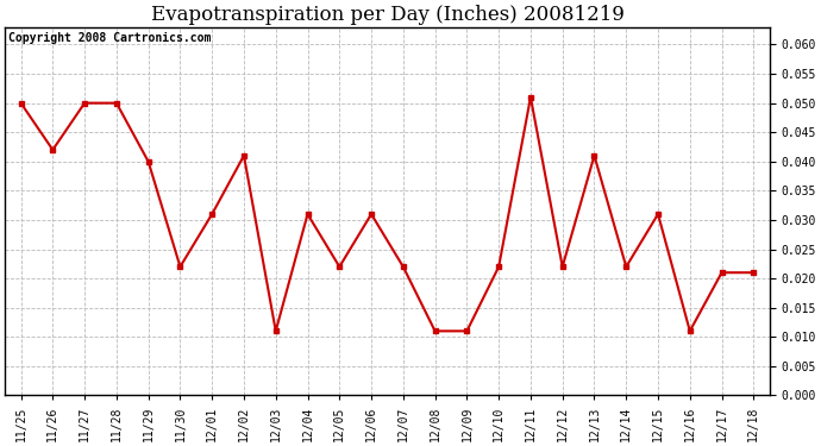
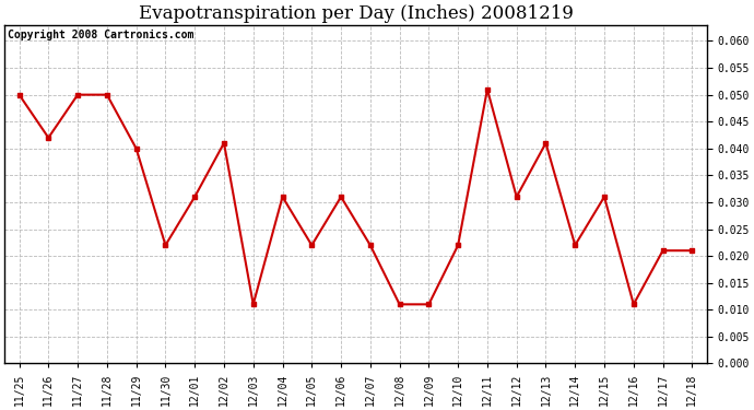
12/12: 0.022 -> 0.031
